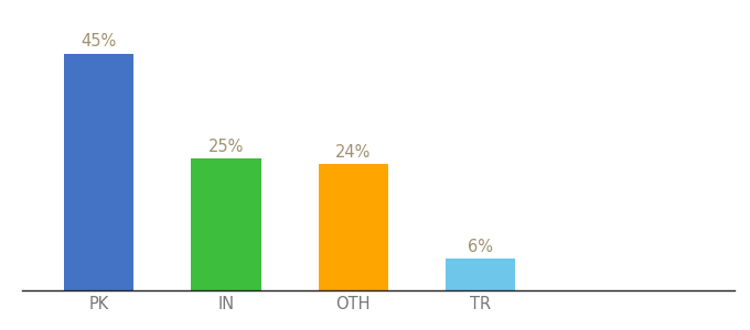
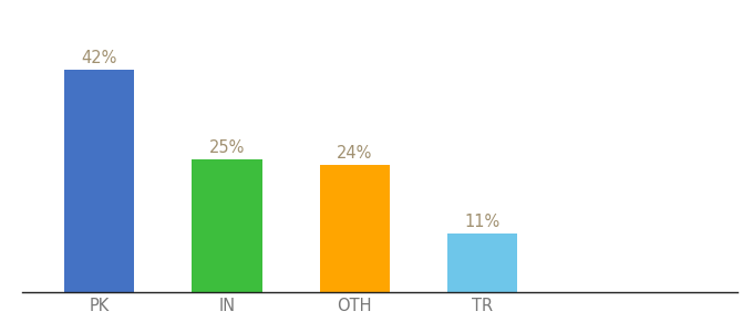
PK: 45% -> 42%
TR: 6% -> 11%
